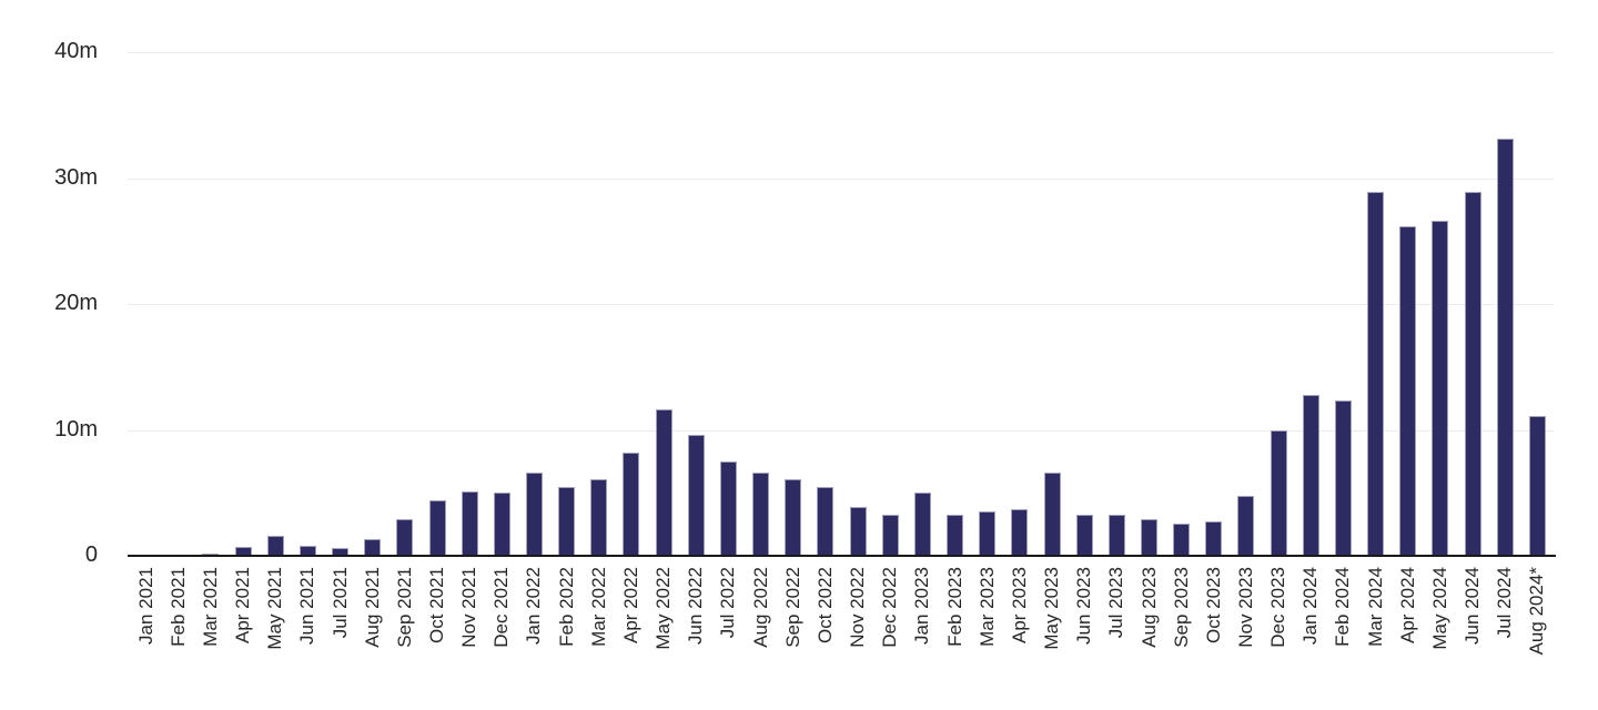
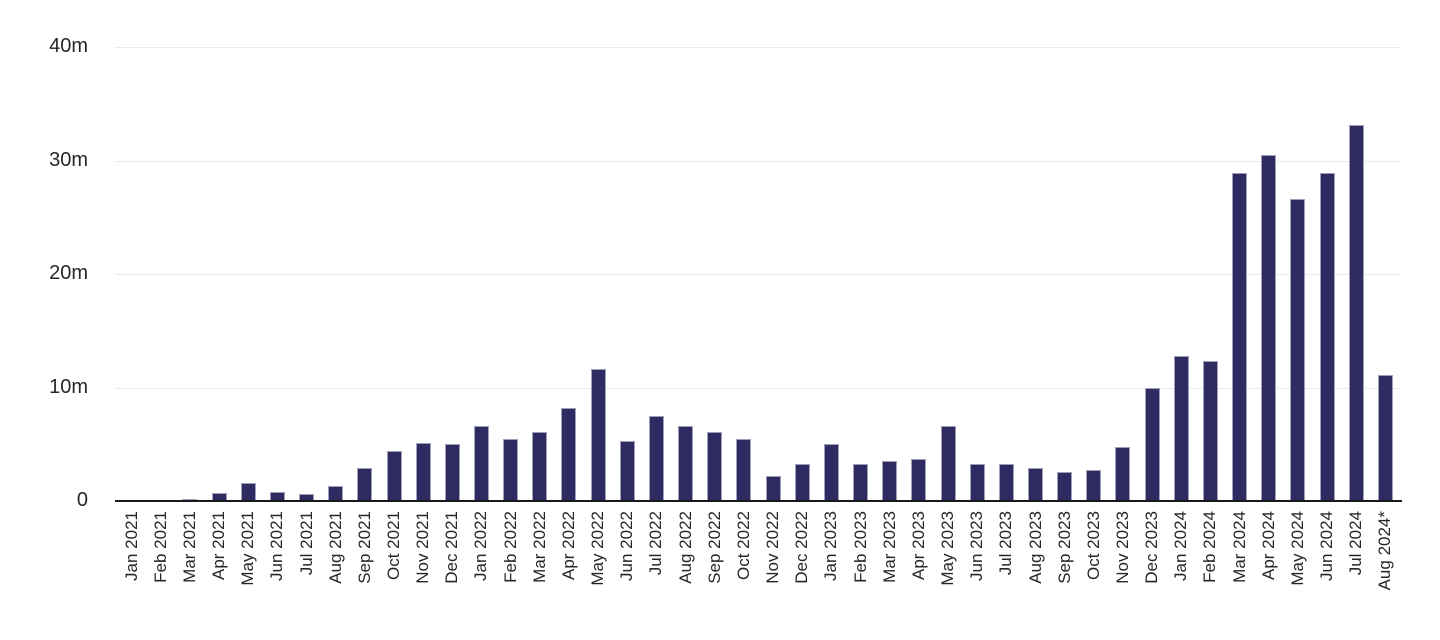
Jun 2022: 9.6m -> 5.3m
Nov 2022: 3.9m -> 2.2m
Apr 2024: 26.2m -> 30.5m
